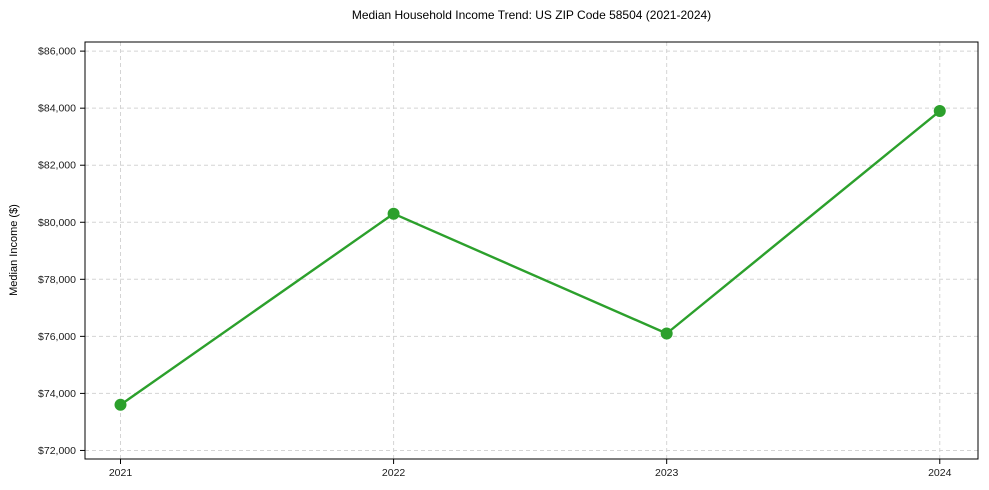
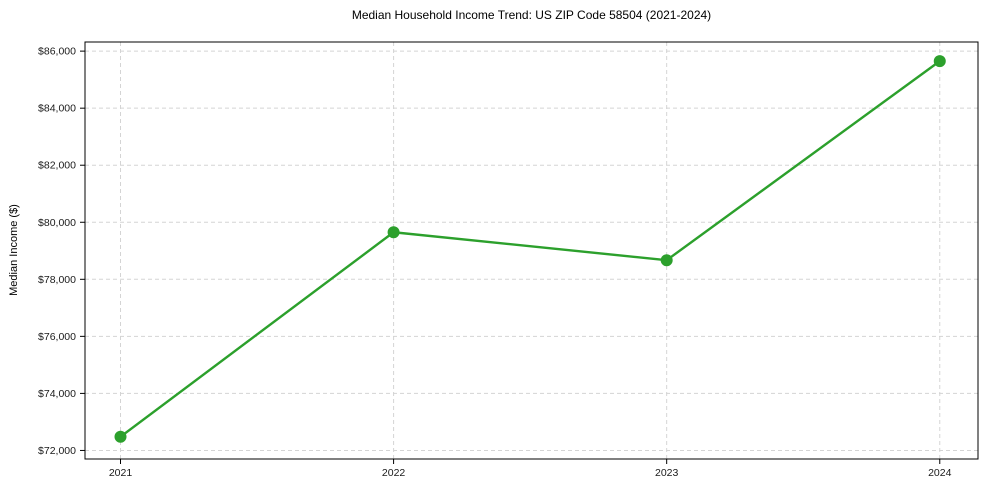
2021: $73600 -> $72500
2022: $80300 -> $79600
2023: $76100 -> $78700
2024: $83900 -> $85600
